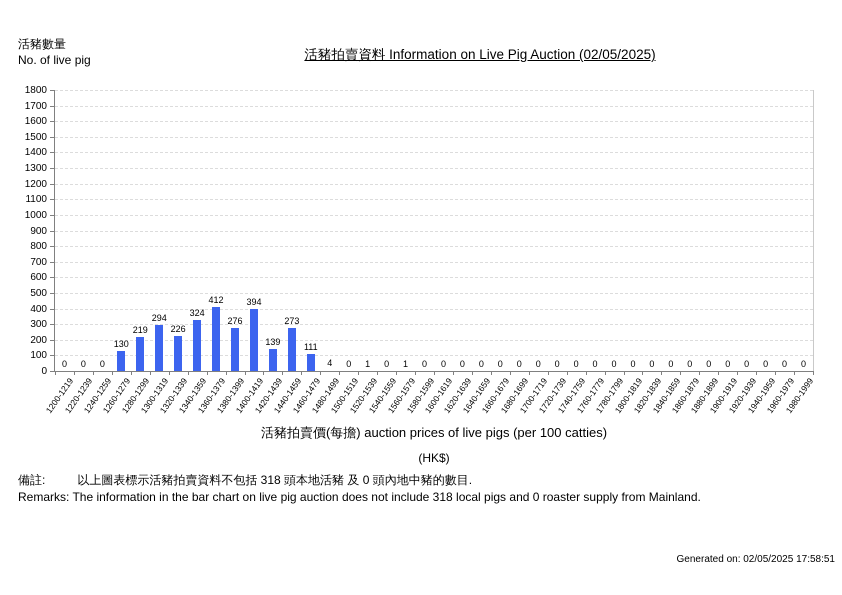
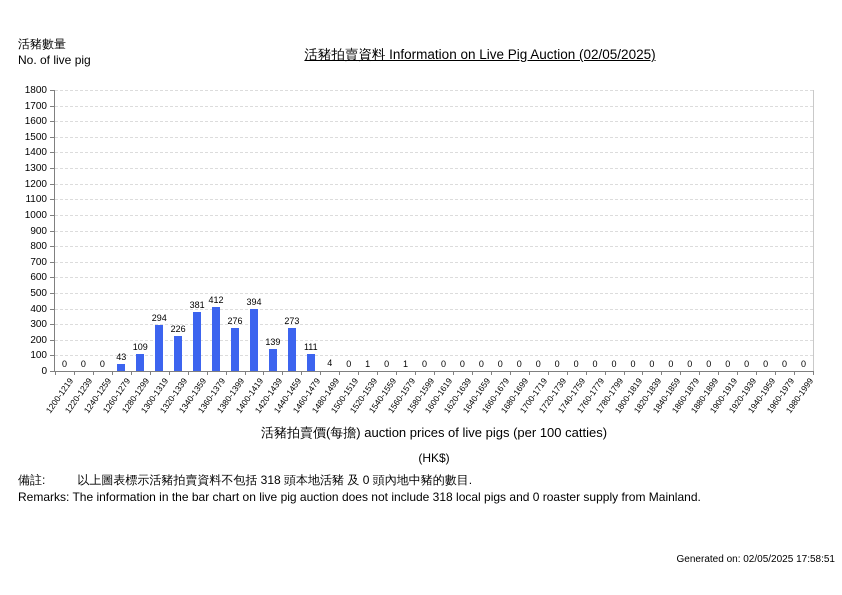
1260-1279: 130 -> 43
1280-1299: 219 -> 109
1340-1359: 324 -> 381
